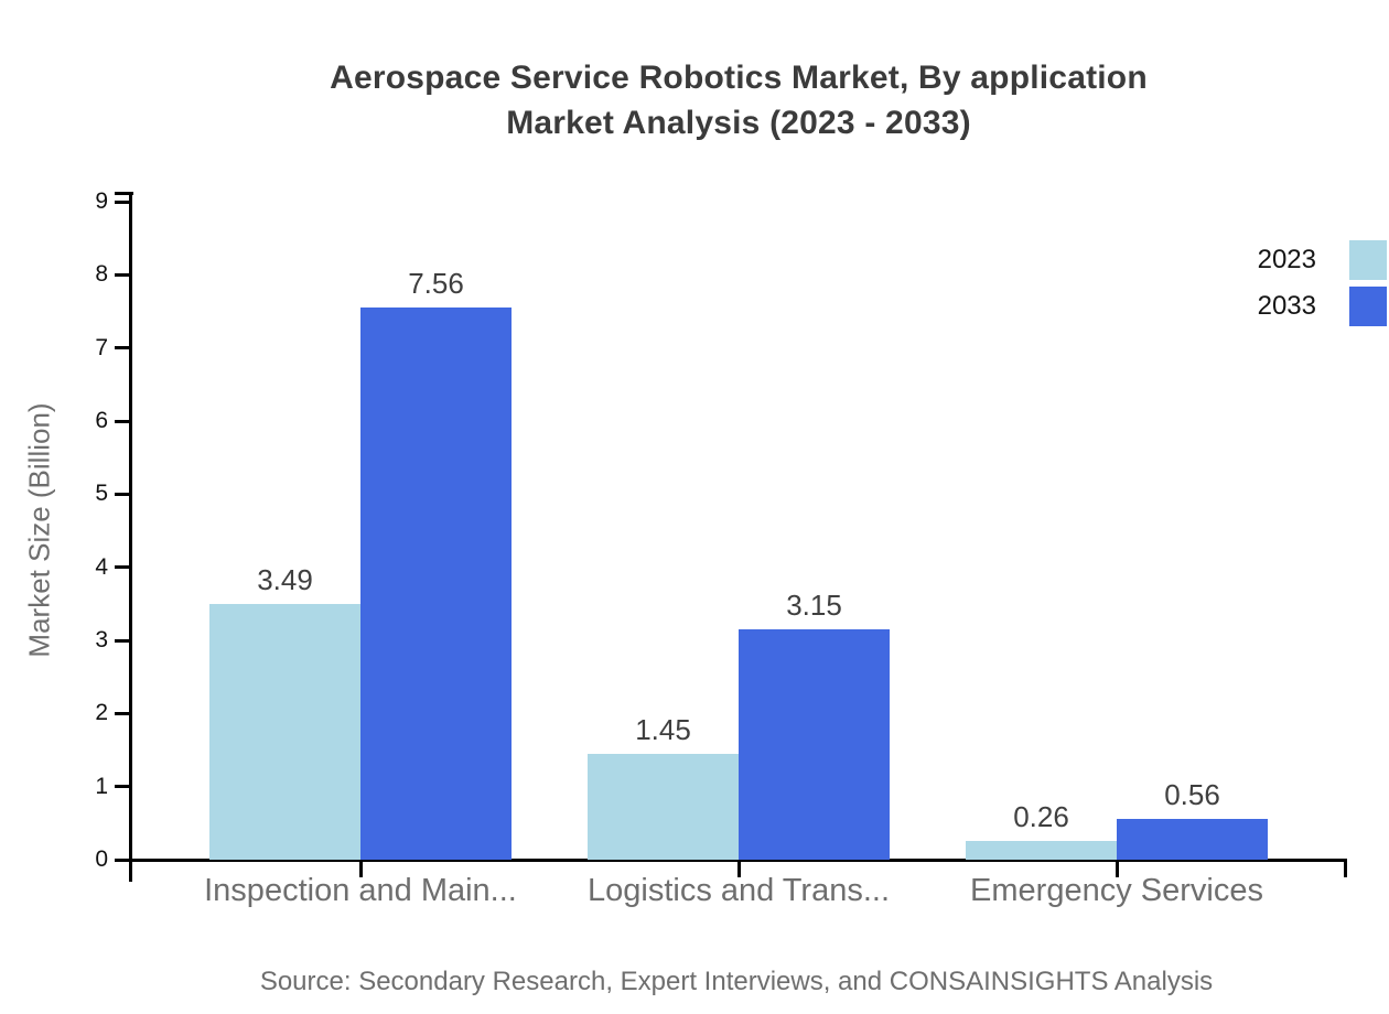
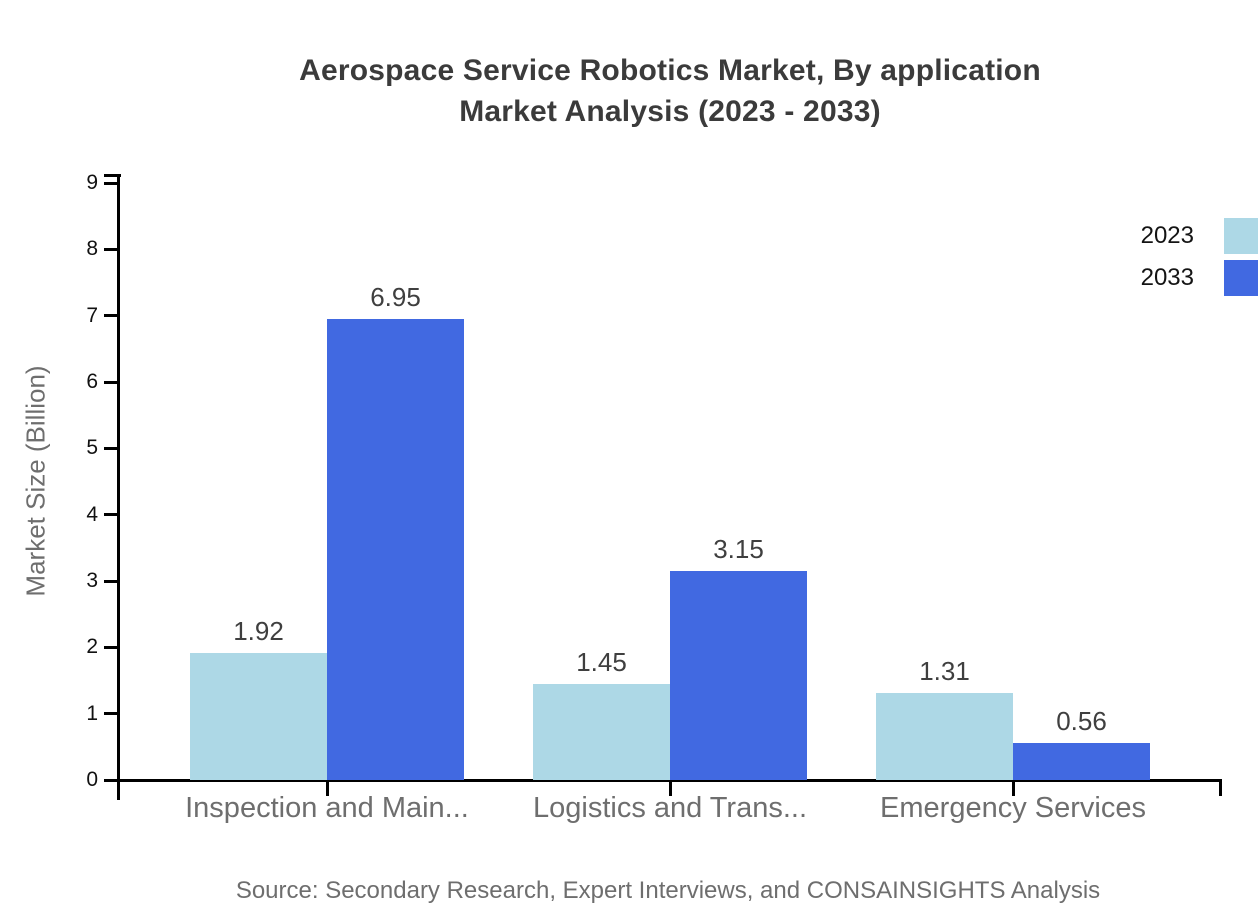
2023/Inspection and Main...: 3.49 -> 1.92
2033/Inspection and Main...: 7.56 -> 6.95
2023/Emergency Services: 0.26 -> 1.31
